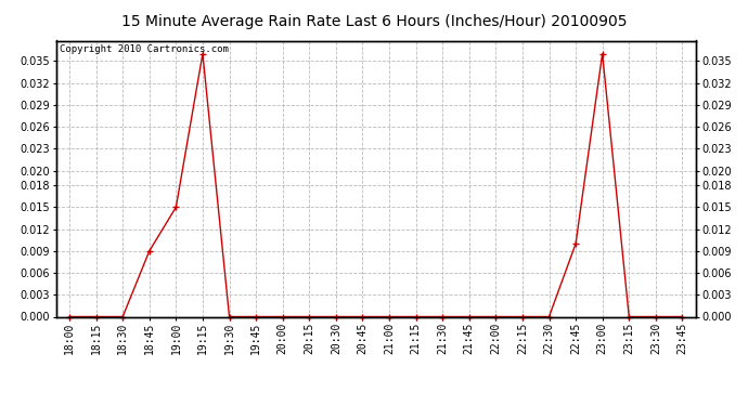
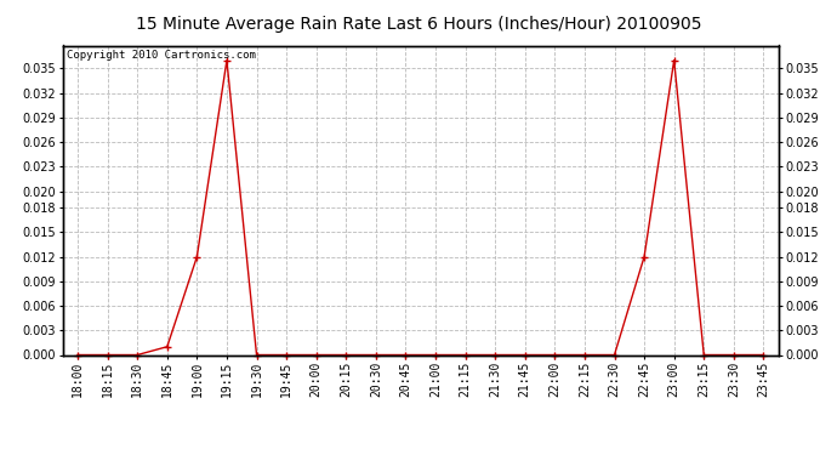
18:45: 0.009 -> 0.001
19:00: 0.015 -> 0.012
22:45: 0.010 -> 0.012
